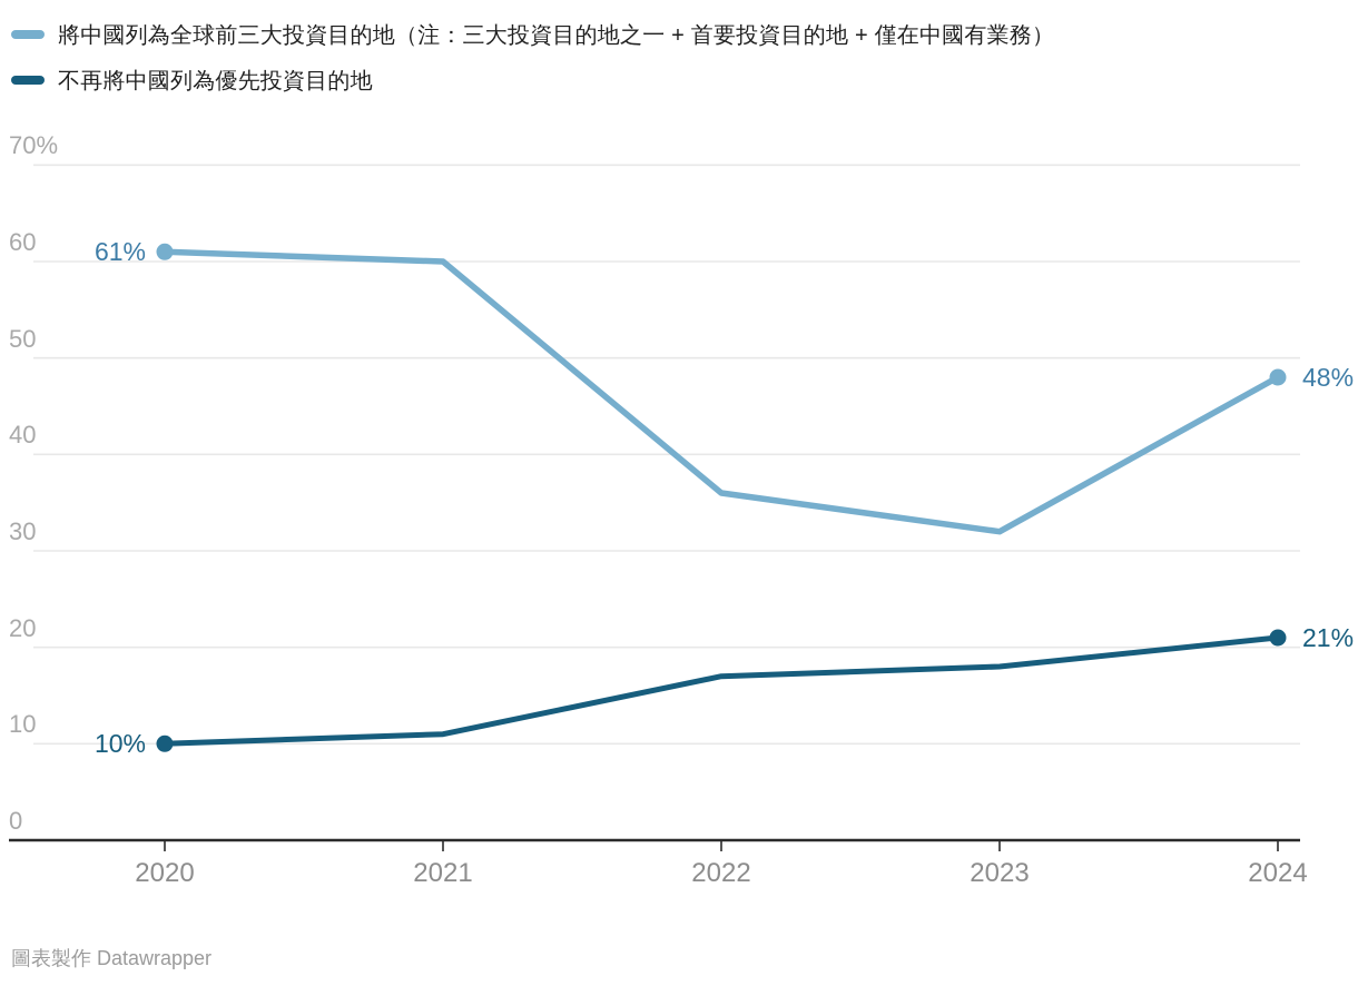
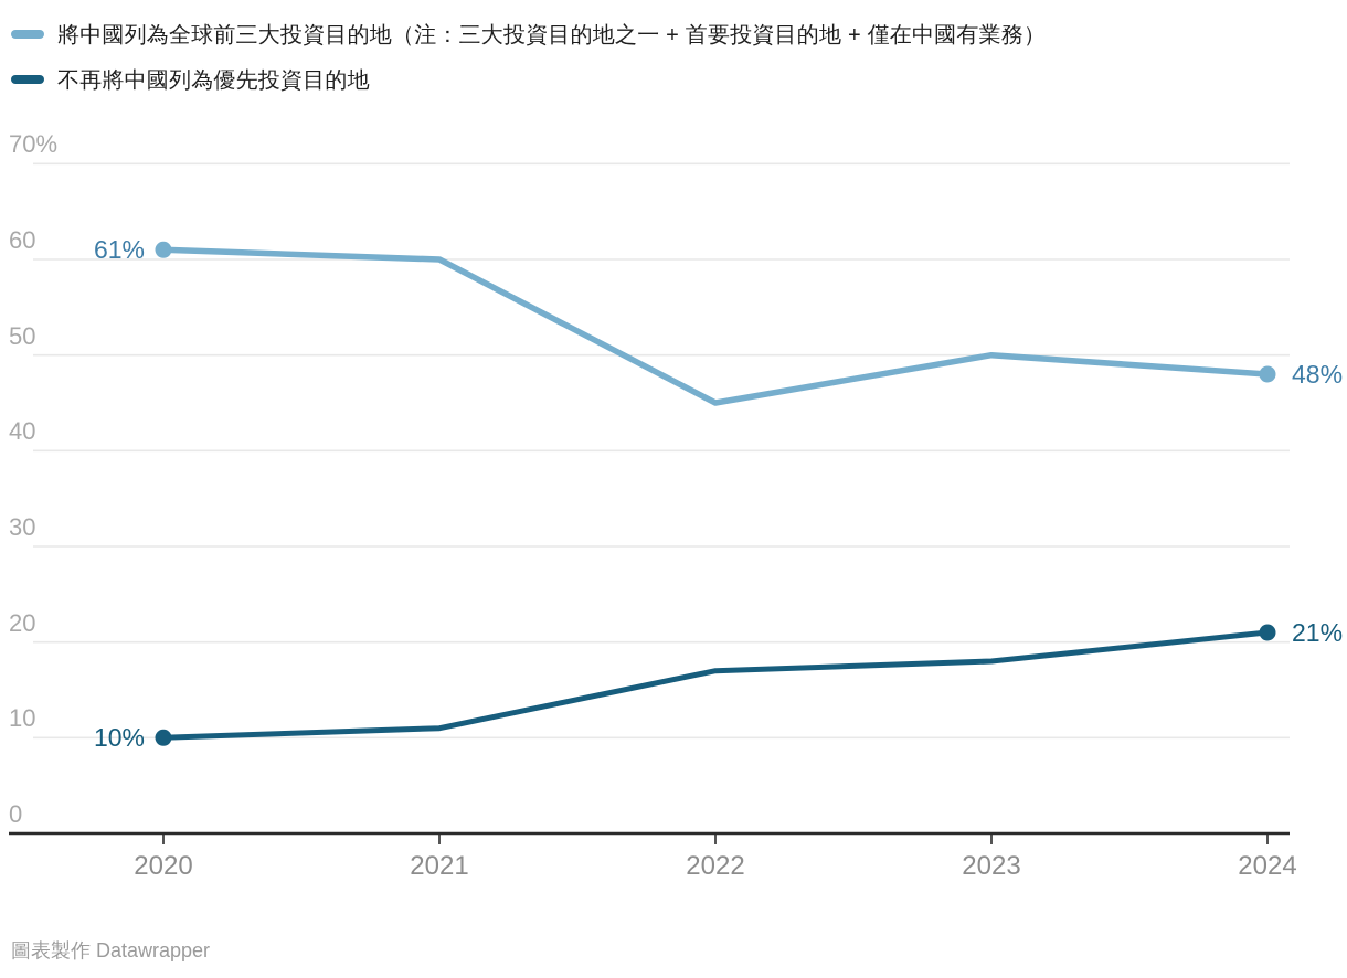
將中國列為全球前三大投資目的地（注：三大投資目的地之一 + 首要投資目的地 + 僅在中國有業務）/2022: 36% -> 45%
將中國列為全球前三大投資目的地（注：三大投資目的地之一 + 首要投資目的地 + 僅在中國有業務）/2023: 32% -> 50%
